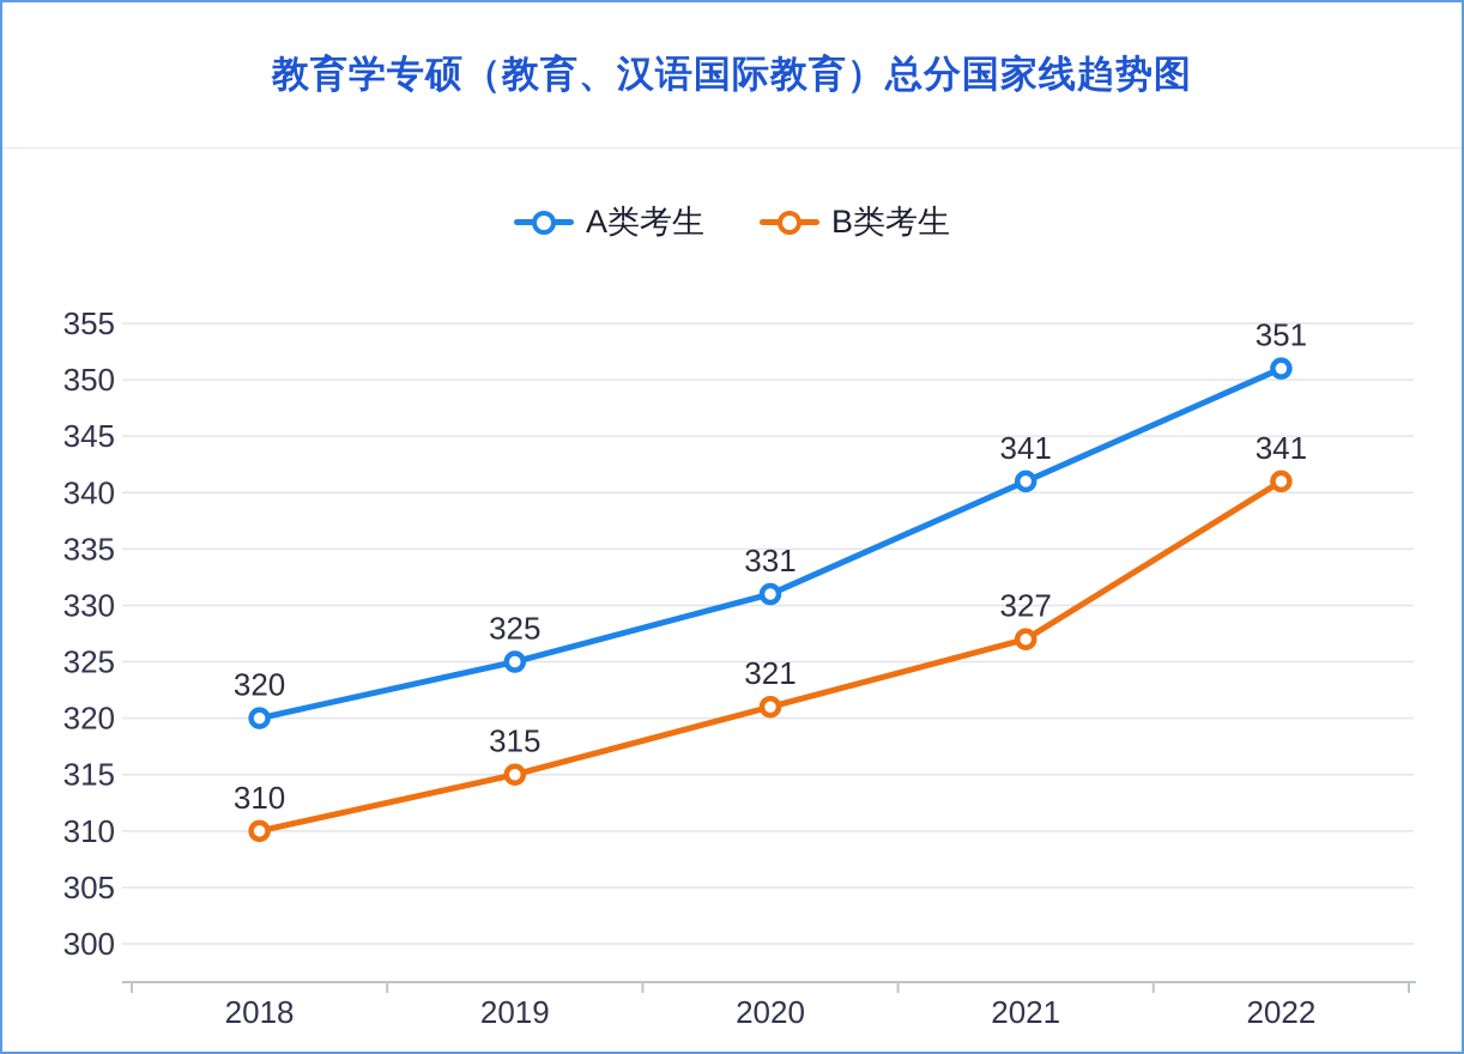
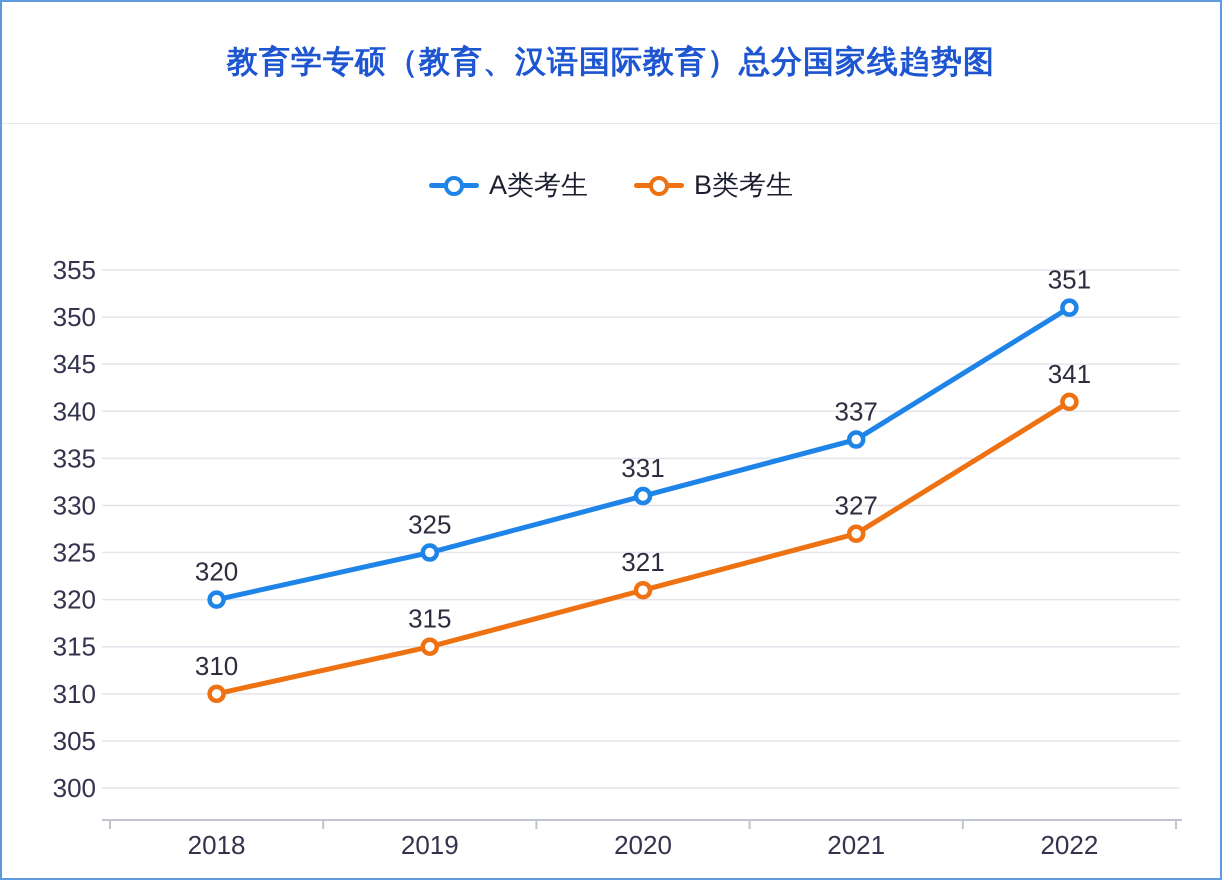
A类考生/2021: 341 -> 337
